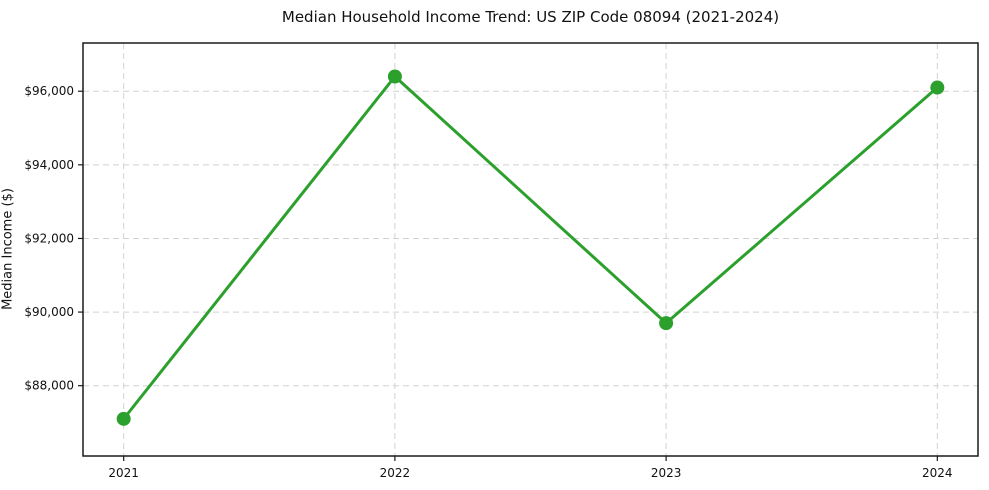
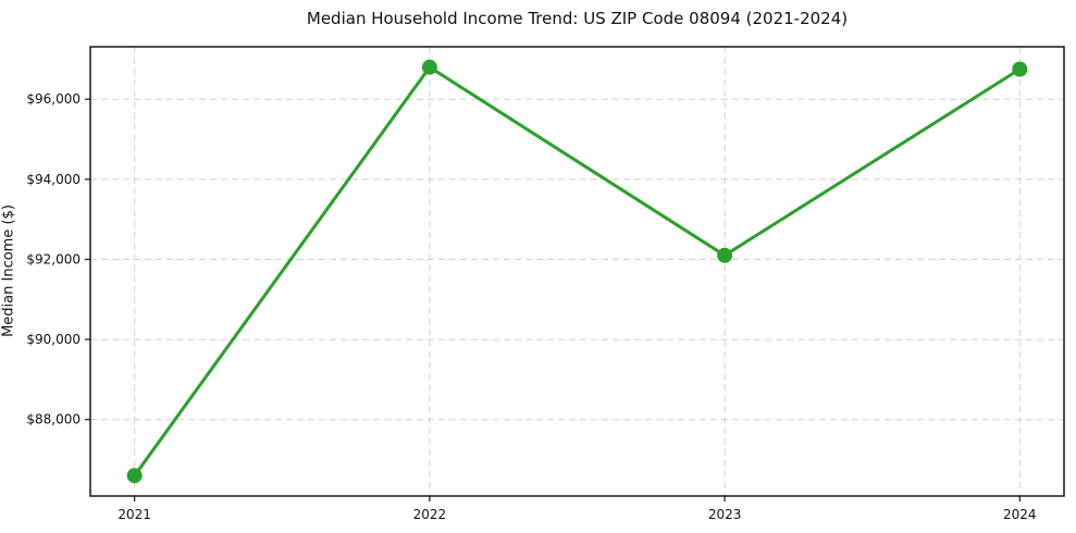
2021: $87100 -> $86600
2022: $96400 -> $96800
2023: $89700 -> $92100
2024: $96100 -> $96800
